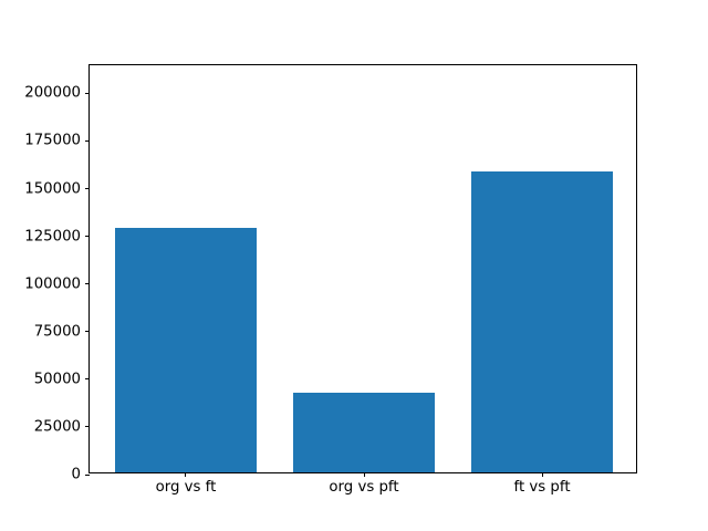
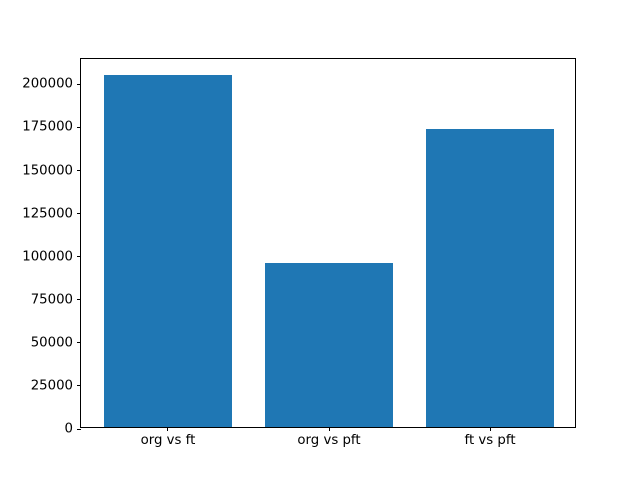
org vs ft: 128000 -> 204000
org vs pft: 42000 -> 95000
ft vs pft: 158000 -> 173000
